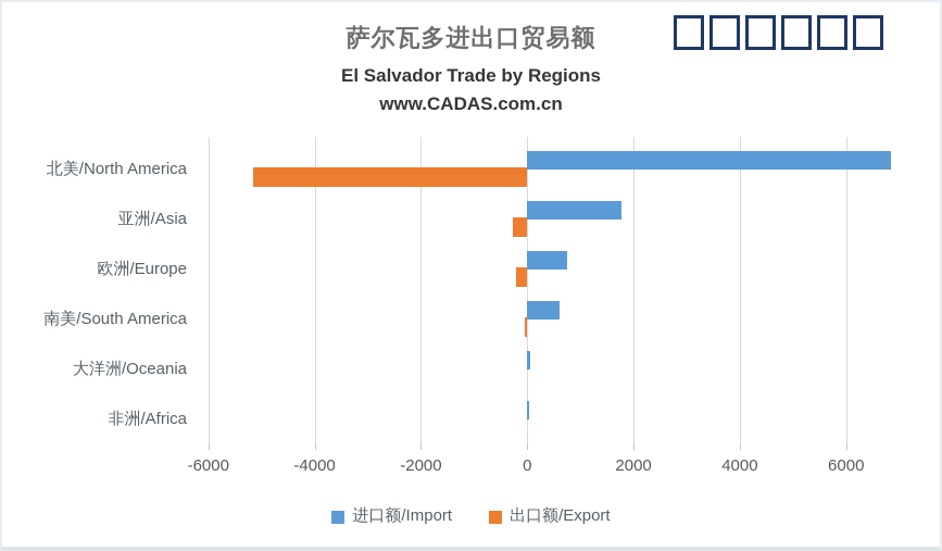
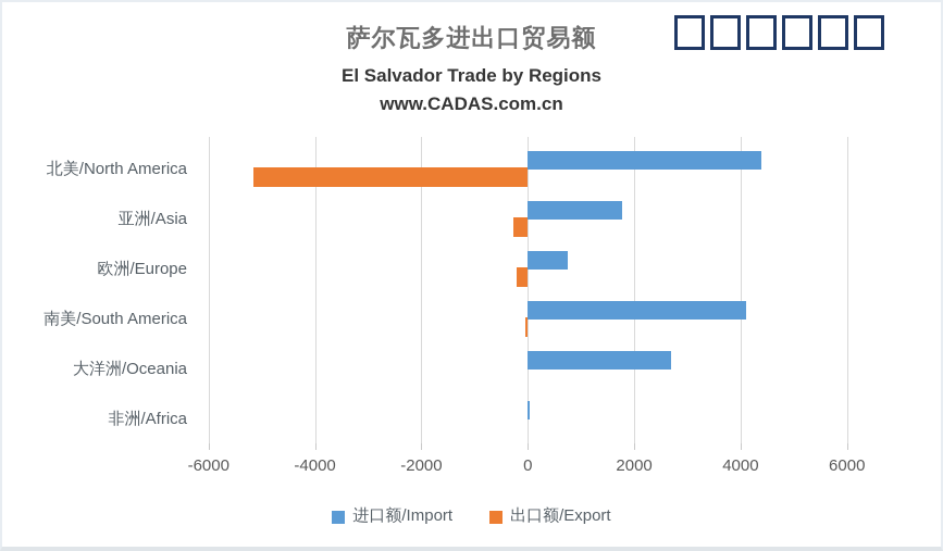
进口额/Import/北美/North America: 6800 -> 4400
进口额/Import/南美/South America: 600 -> 4100
进口额/Import/大洋洲/Oceania: 100 -> 2700
